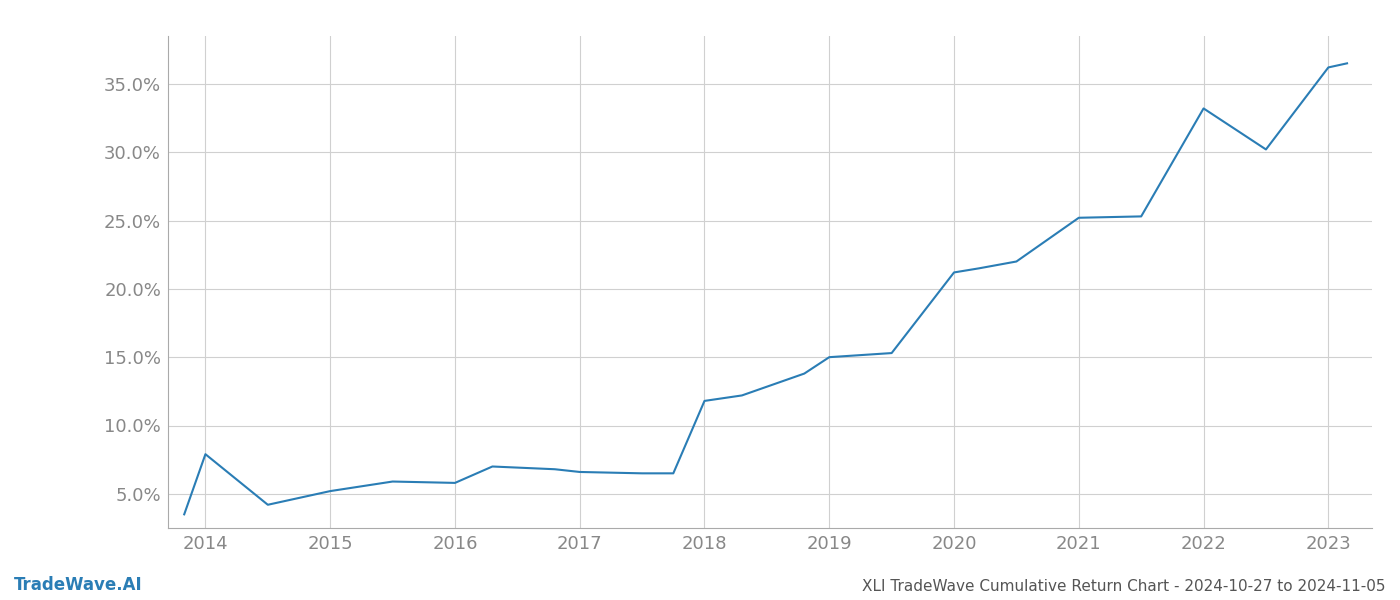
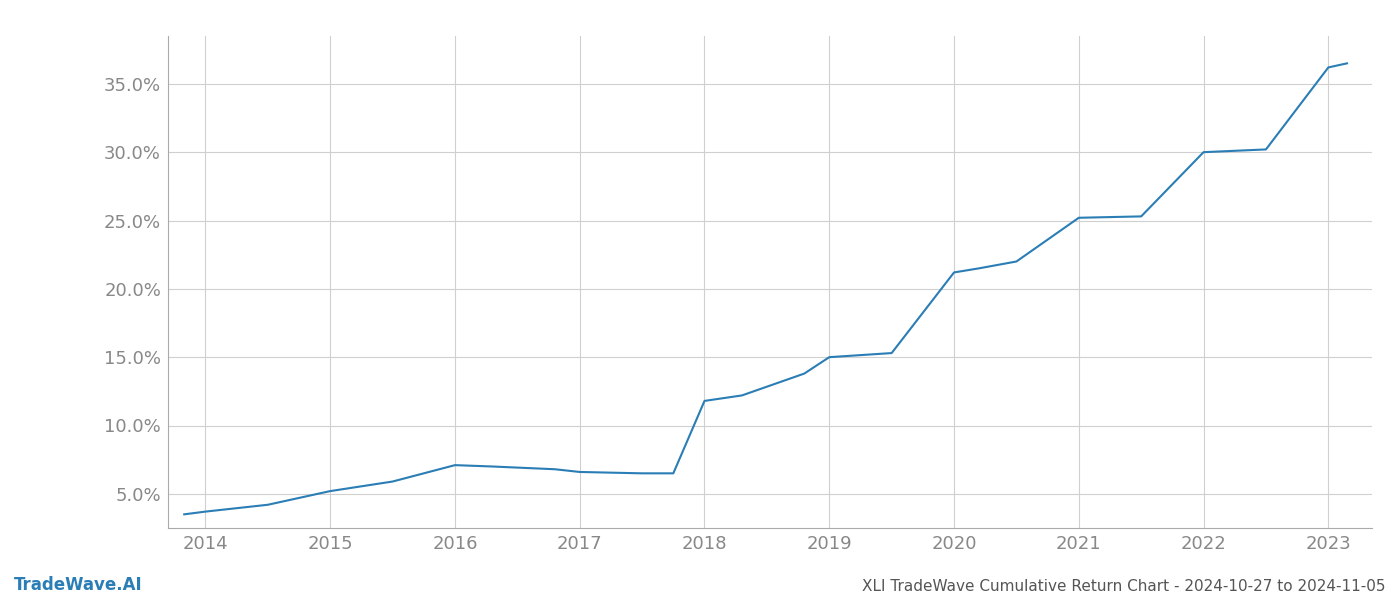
2014: 7.9% -> 3.7%
2016: 5.8% -> 7.1%
2022: 33.2% -> 30.0%
